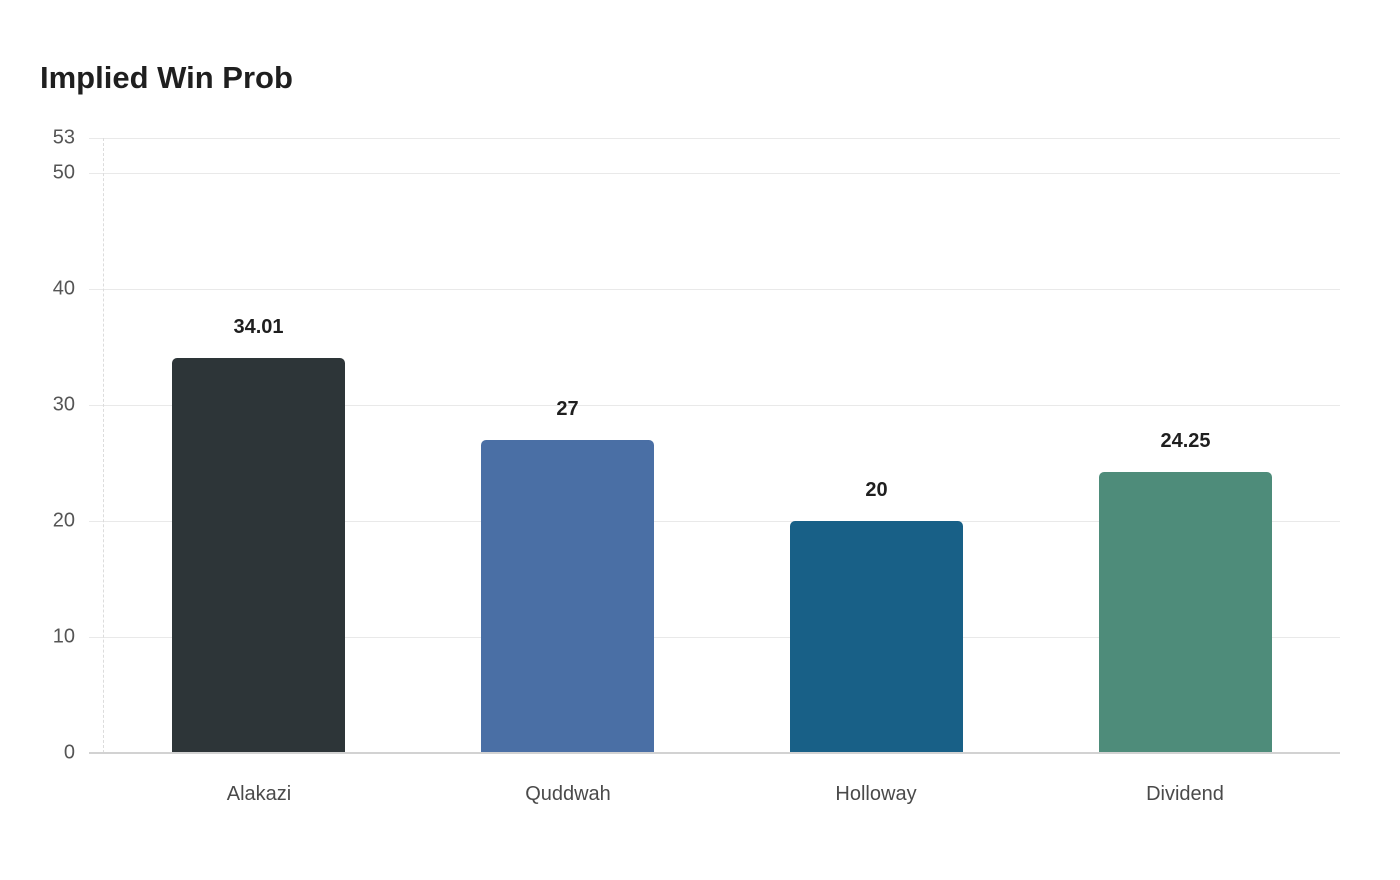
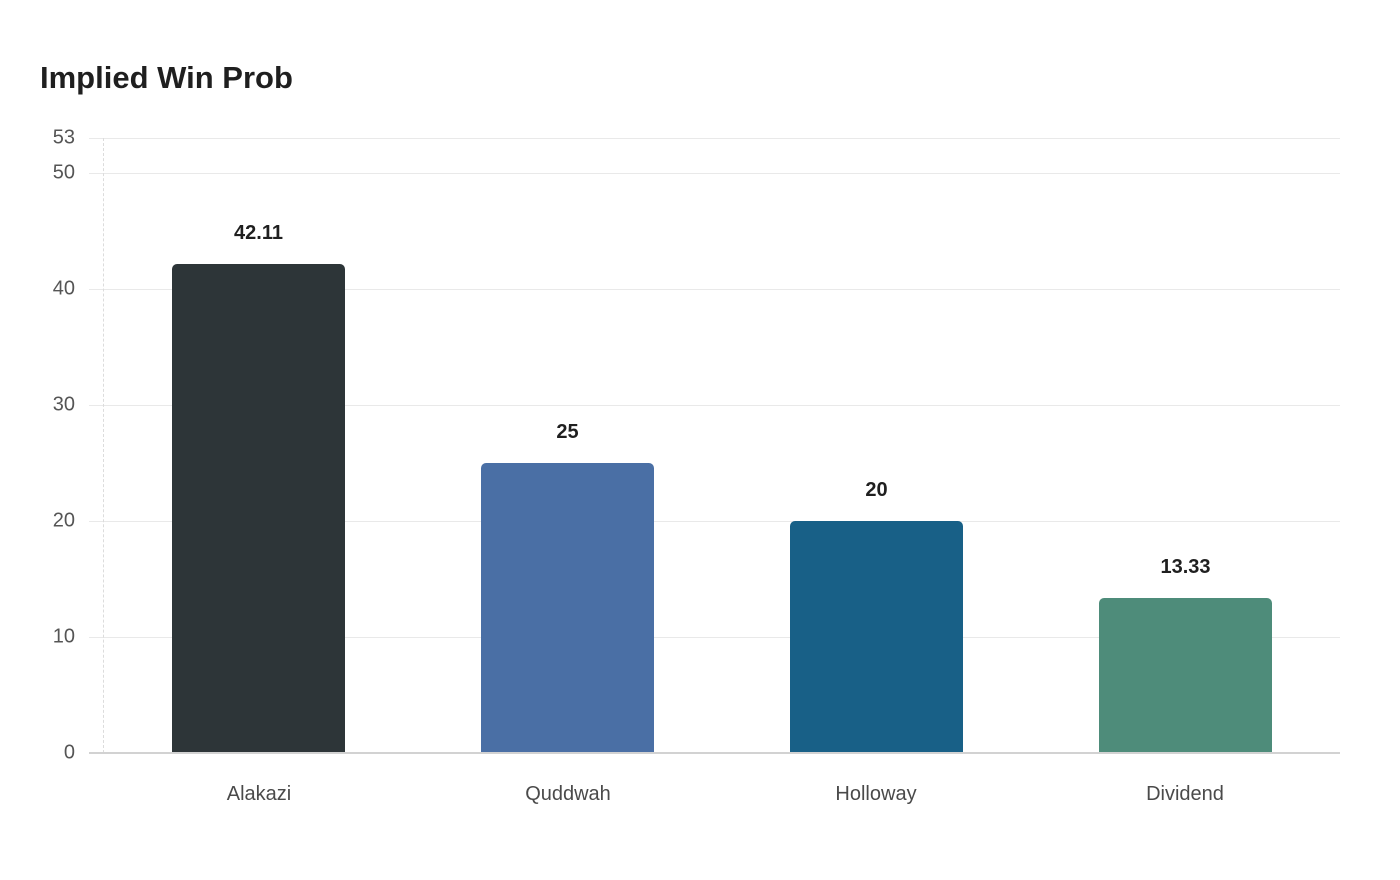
Alakazi: 34.01 -> 42.11
Quddwah: 27 -> 25
Dividend: 24.25 -> 13.33
